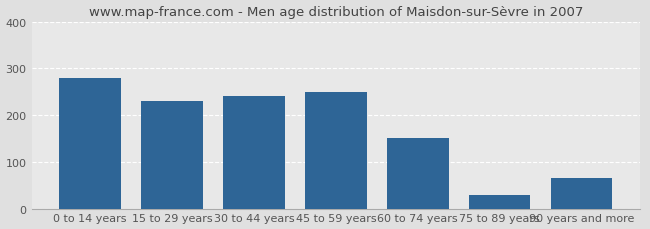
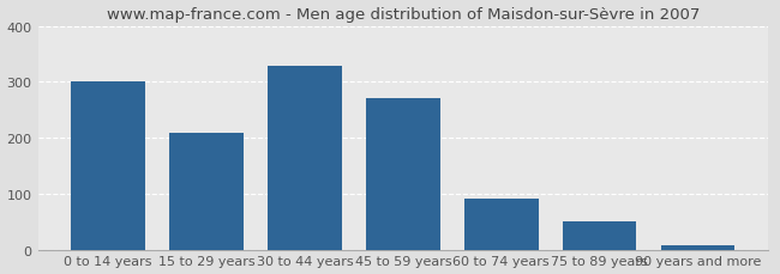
0 to 14 years: 280 -> 300
15 to 29 years: 230 -> 208
30 to 44 years: 240 -> 328
45 to 59 years: 250 -> 270
60 to 74 years: 150 -> 90
75 to 89 years: 30 -> 50
90 years and more: 65 -> 7
